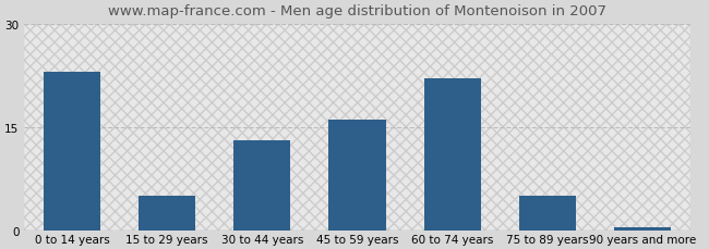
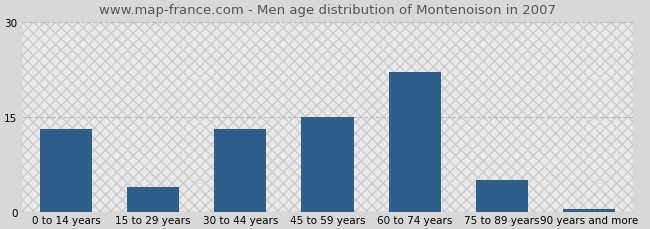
0 to 14 years: 23.0 -> 13.0
15 to 29 years: 5.0 -> 4.0
45 to 59 years: 16.0 -> 15.0
